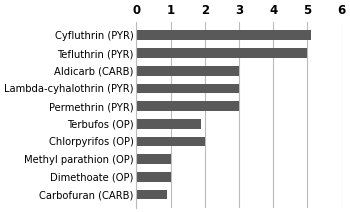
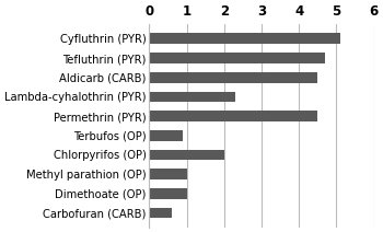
Tefluthrin (PYR): 5.0 -> 4.7
Aldicarb (CARB): 3.0 -> 4.5
Lambda-cyhalothrin (PYR): 3.0 -> 2.3
Permethrin (PYR): 3.0 -> 4.5
Terbufos (OP): 1.9 -> 0.9
Carbofuran (CARB): 0.9 -> 0.6
